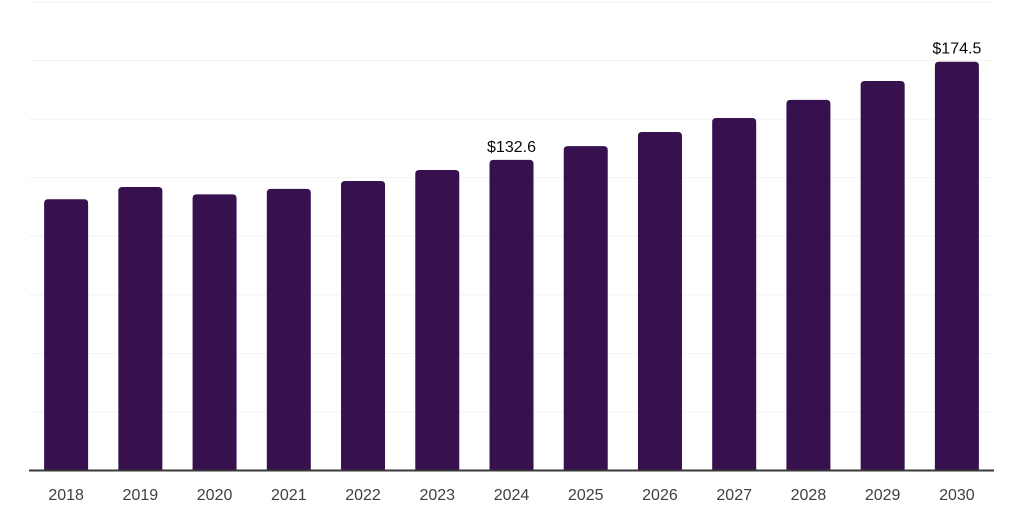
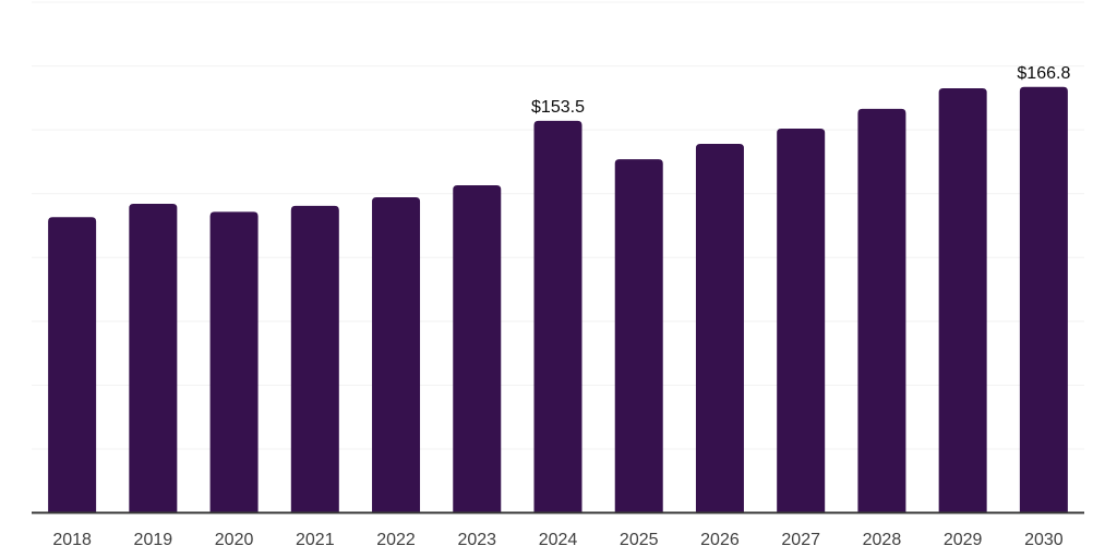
2024: $132.6 -> $153.5
2030: $174.5 -> $166.8
